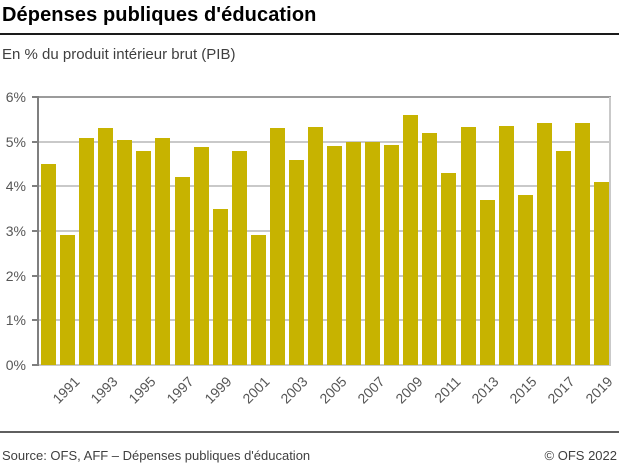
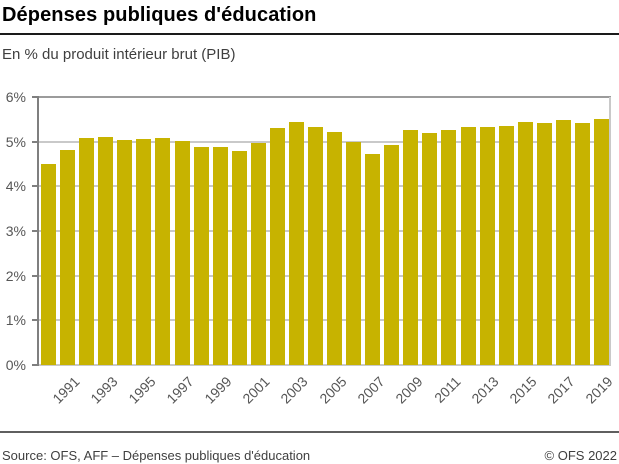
1991: 2.9% -> 4.8%
1993: 5.3% -> 5.1%
1995: 4.8% -> 5.0%
1997: 4.2% -> 5.0%
1999: 3.5% -> 4.9%
2001: 2.9% -> 5.0%
2003: 4.6% -> 5.4%
2005: 4.9% -> 5.2%
2007: 5.0% -> 4.7%
2009: 5.6% -> 5.3%
2011: 4.3% -> 5.3%
2013: 3.7% -> 5.3%
2015: 3.8% -> 5.5%
2017: 4.8% -> 5.5%
2019: 4.1% -> 5.5%
